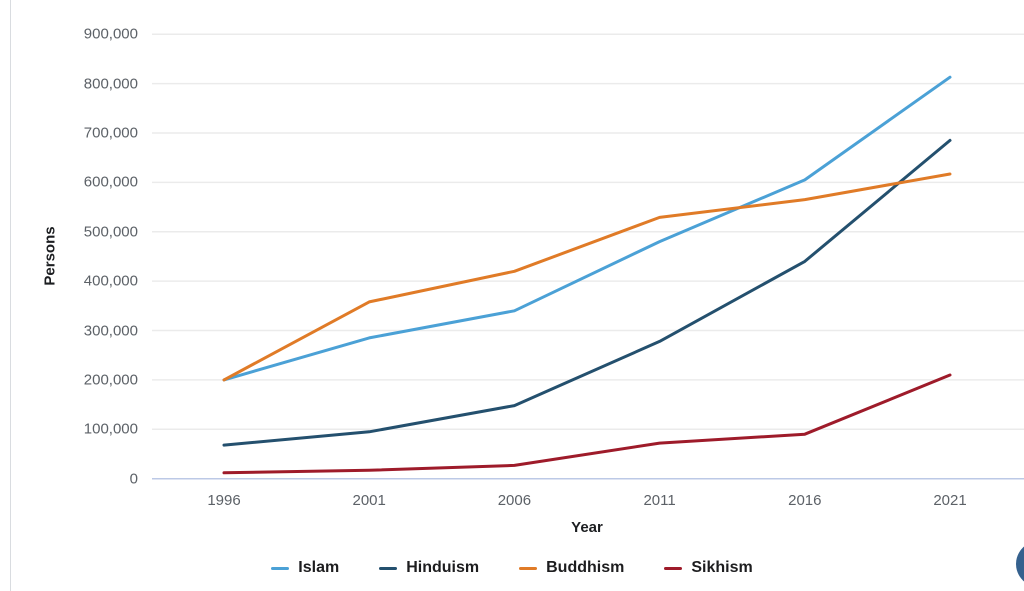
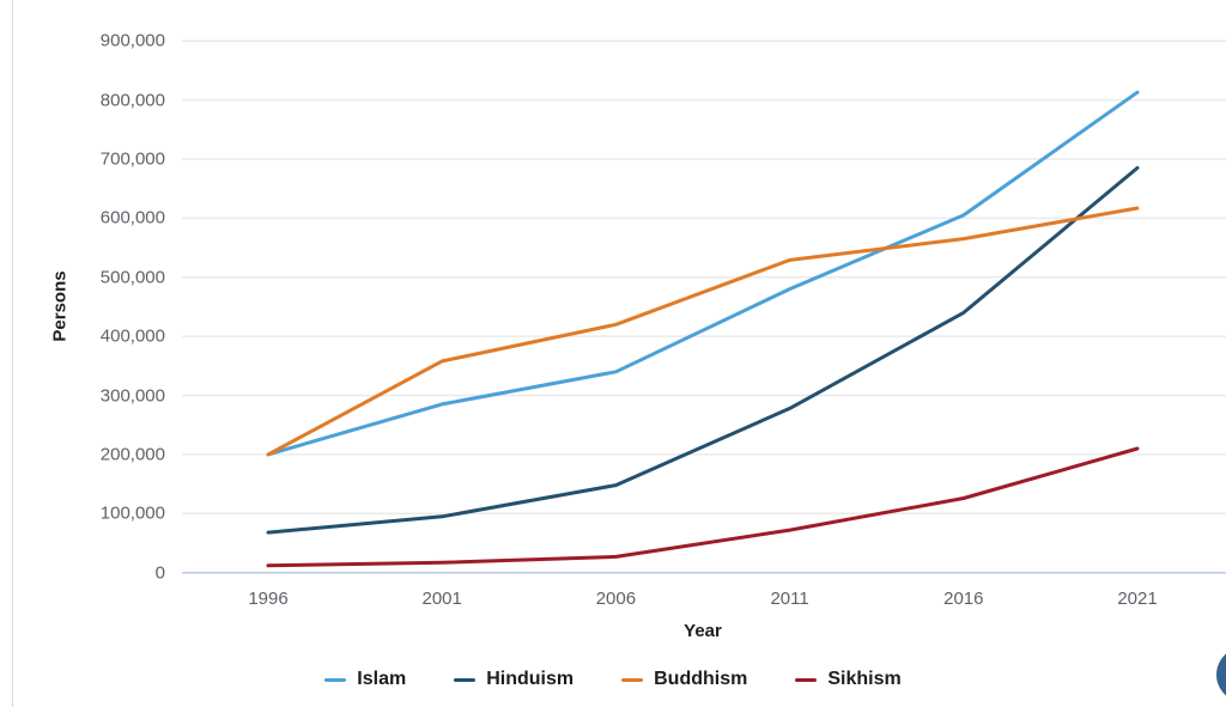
Sikhism/2016: 90000 -> 130000
